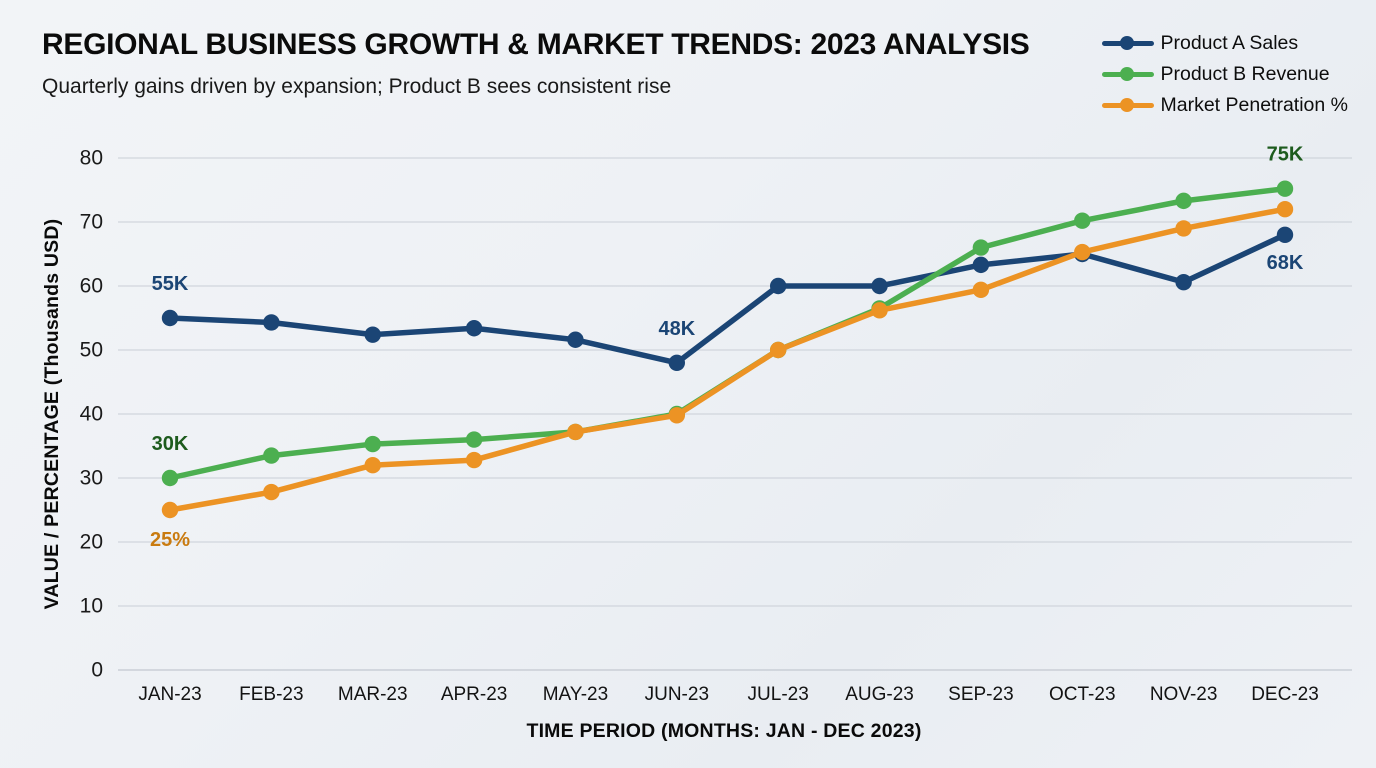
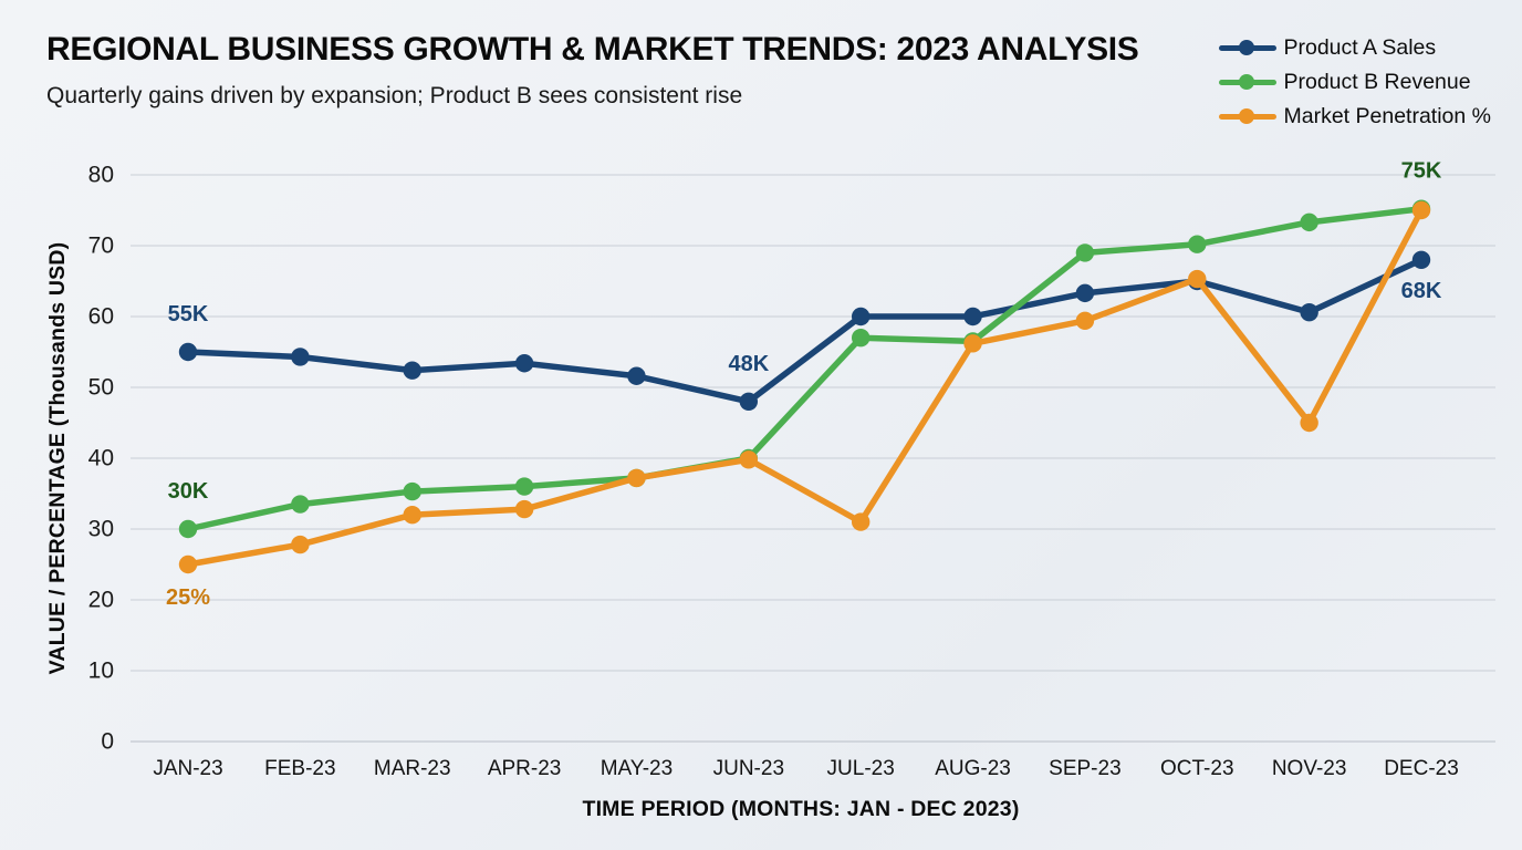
Product B Revenue/JUL-23: 50 -> 57
Market Penetration %/JUL-23: 50 -> 31
Product B Revenue/SEP-23: 66 -> 69
Market Penetration %/NOV-23: 69 -> 45
Market Penetration %/DEC-23: 72 -> 75
